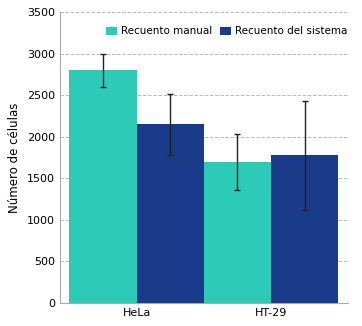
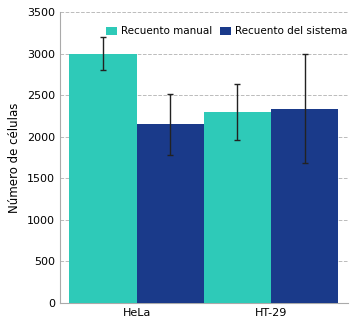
Recuento manual/HeLa: 2800 -> 3000
Recuento manual/HT-29: 1700 -> 2300
Recuento del sistema/HT-29: 1780 -> 2340
